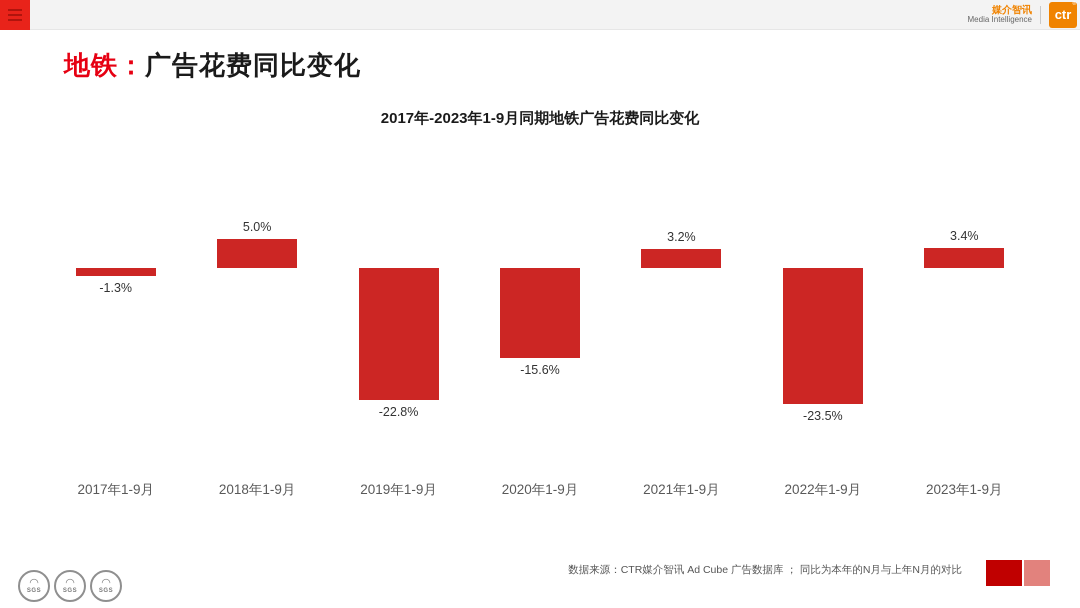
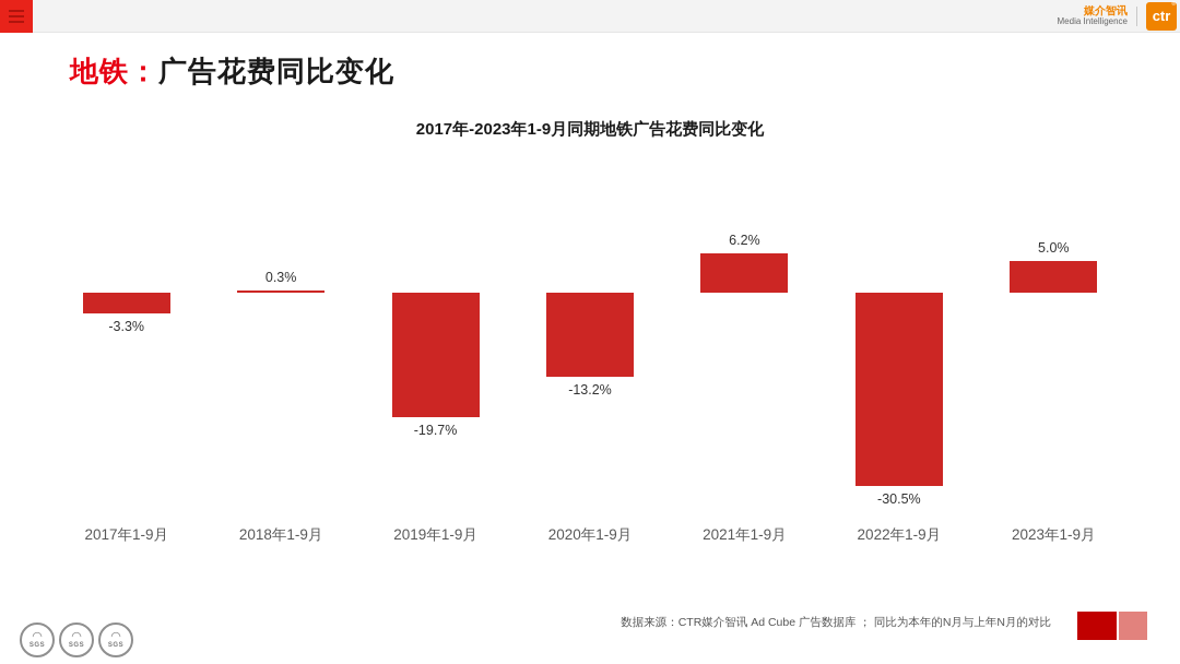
2017年1-9月: -1.3% -> -3.3%
2018年1-9月: 5.0% -> 0.3%
2019年1-9月: -22.8% -> -19.7%
2020年1-9月: -15.6% -> -13.2%
2021年1-9月: 3.2% -> 6.2%
2022年1-9月: -23.5% -> -30.5%
2023年1-9月: 3.4% -> 5.0%
